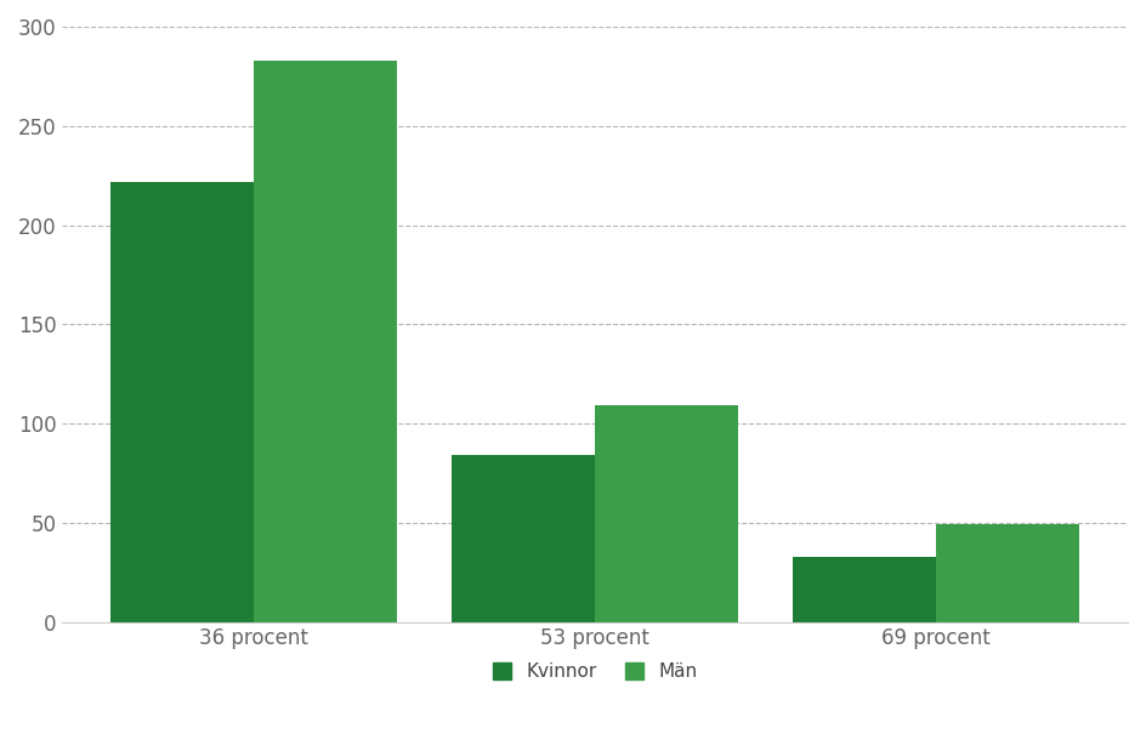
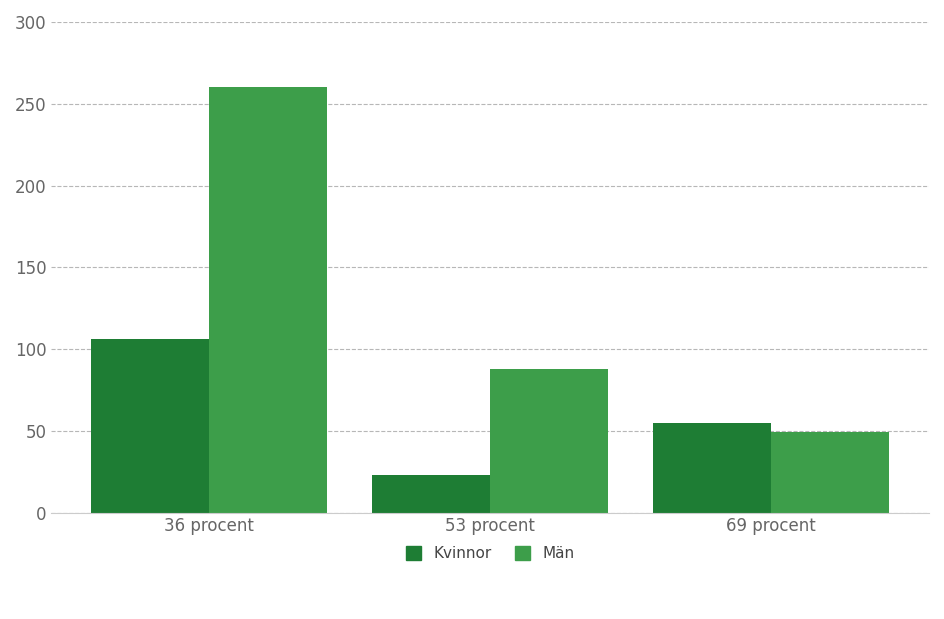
Kvinnor/36 procent: 222 -> 106
Män/36 procent: 283 -> 260
Kvinnor/53 procent: 84 -> 23
Män/53 procent: 109 -> 88
Kvinnor/69 procent: 33 -> 55
